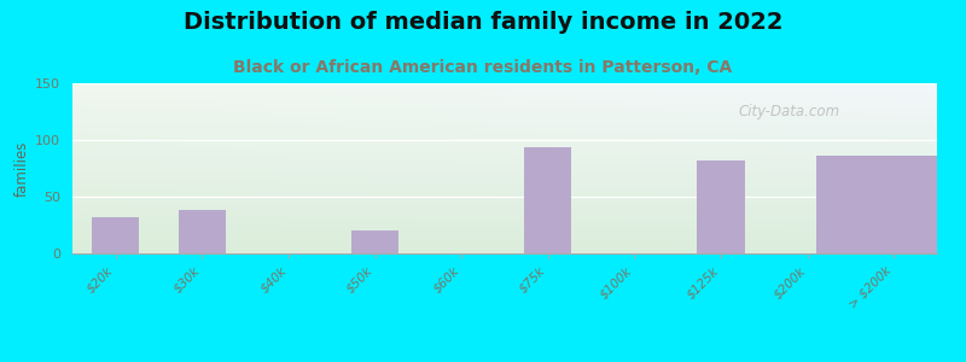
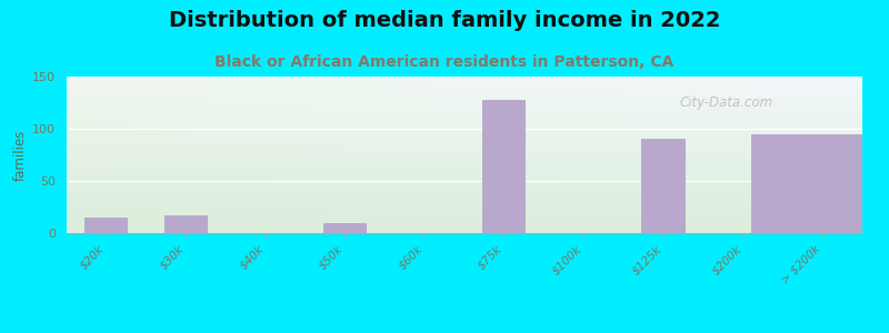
$20k: 32 -> 15
$30k: 38 -> 17
$50k: 20 -> 10
$75k: 94 -> 128
$125k: 82 -> 90
> $200k: 86 -> 95
